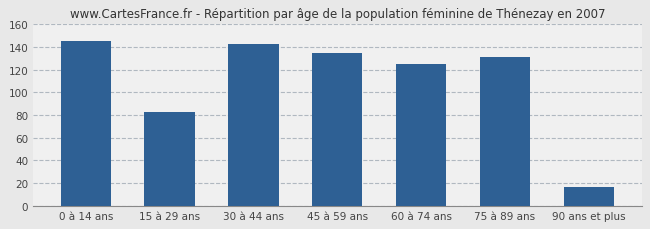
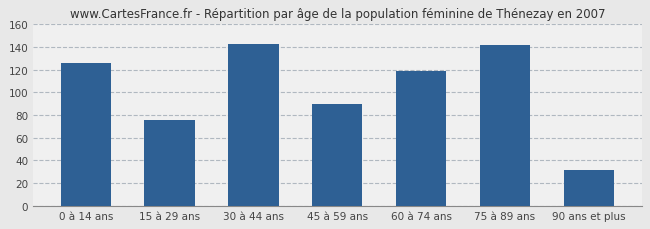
0 à 14 ans: 145 -> 126
15 à 29 ans: 83 -> 76
45 à 59 ans: 135 -> 90
60 à 74 ans: 125 -> 119
75 à 89 ans: 131 -> 142
90 ans et plus: 17 -> 32
